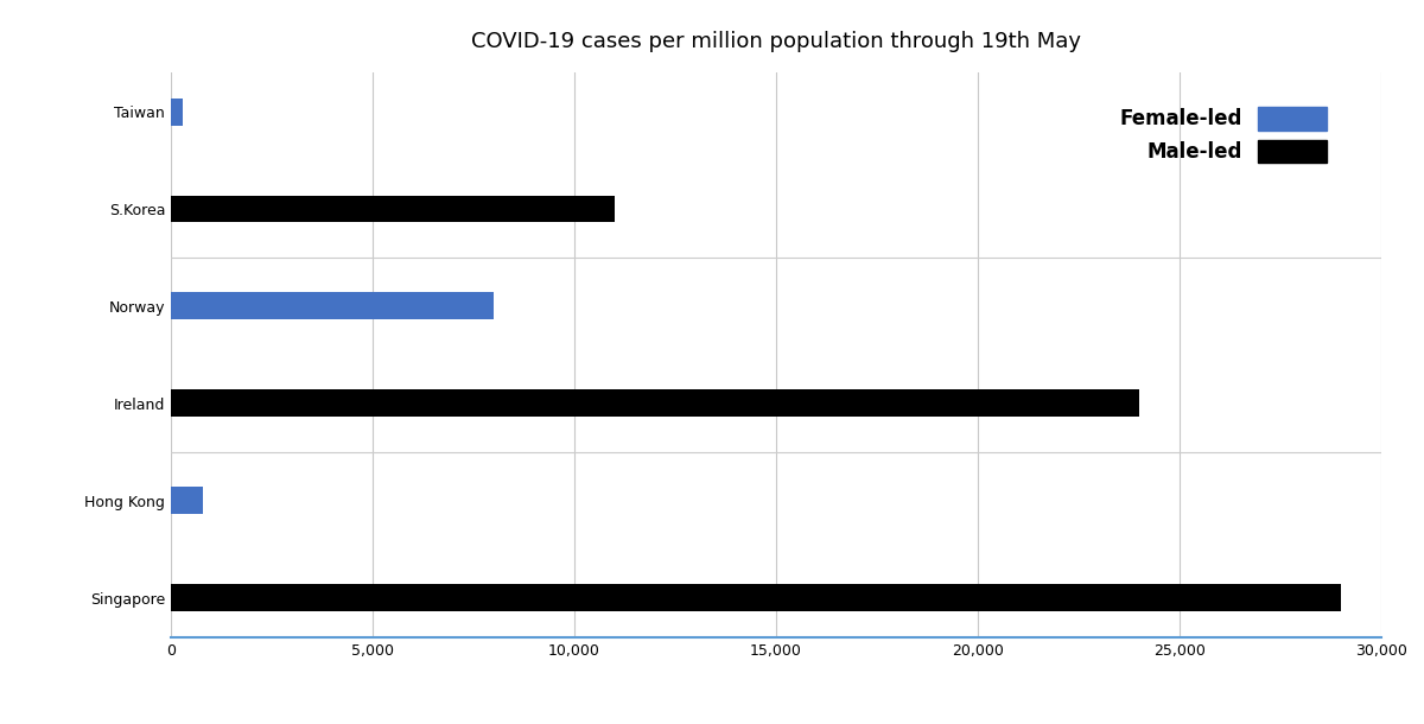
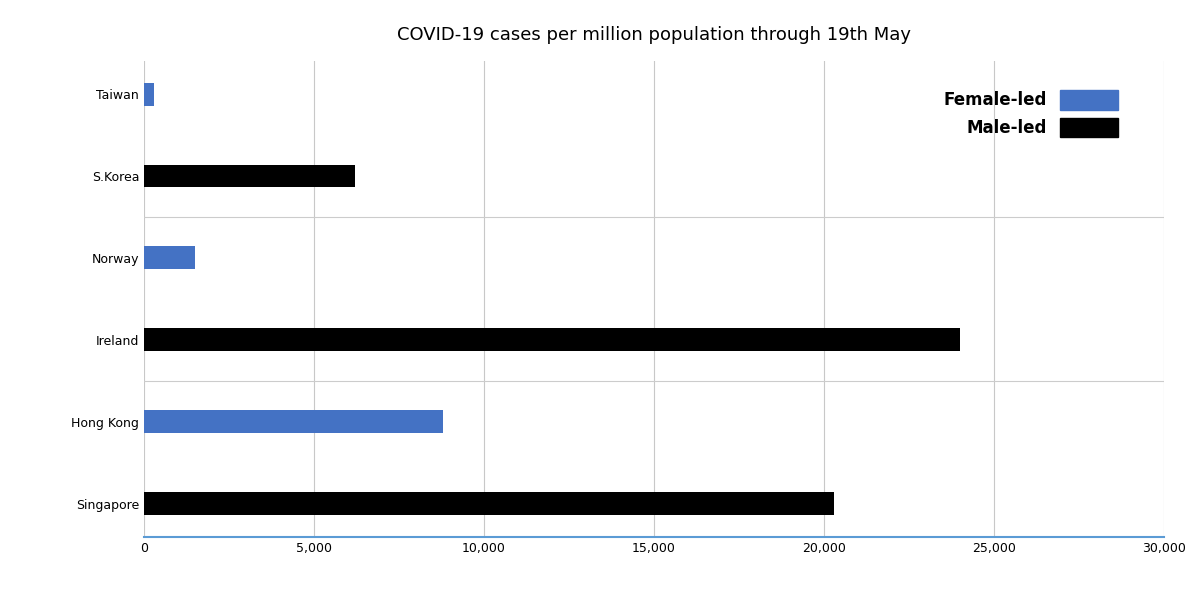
S.Korea: 11,000 -> 6,200
Norway: 8,000 -> 1,500
Hong Kong: 800 -> 8,800
Singapore: 29,000 -> 20,300
